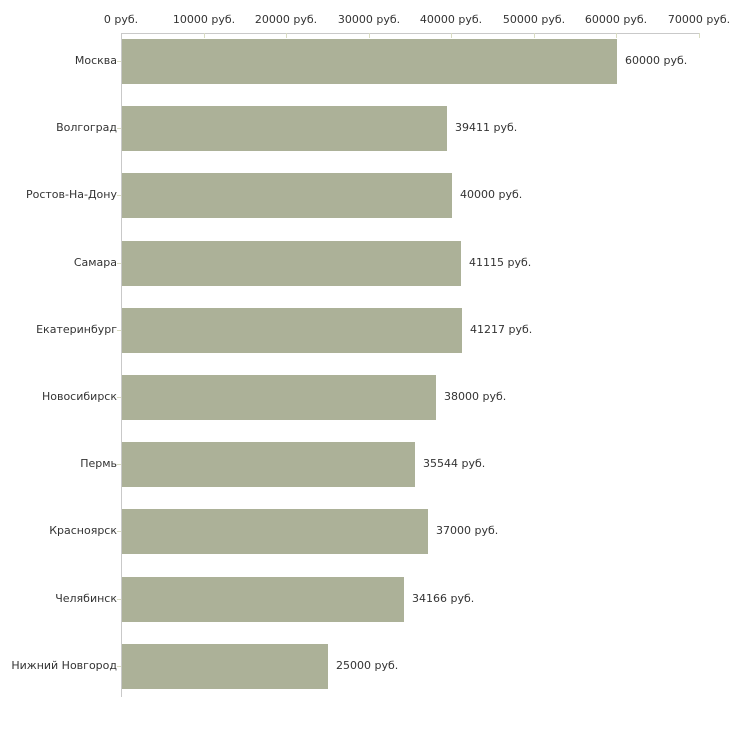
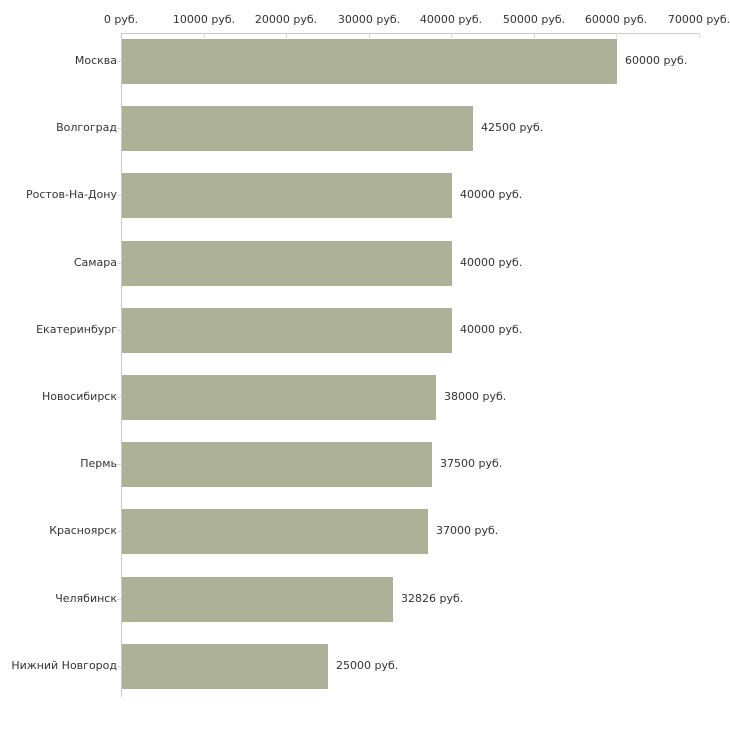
Волгоград: 39411 -> 42500
Самара: 41115 -> 40000
Екатеринбург: 41217 -> 40000
Пермь: 35544 -> 37500
Челябинск: 34166 -> 32826
